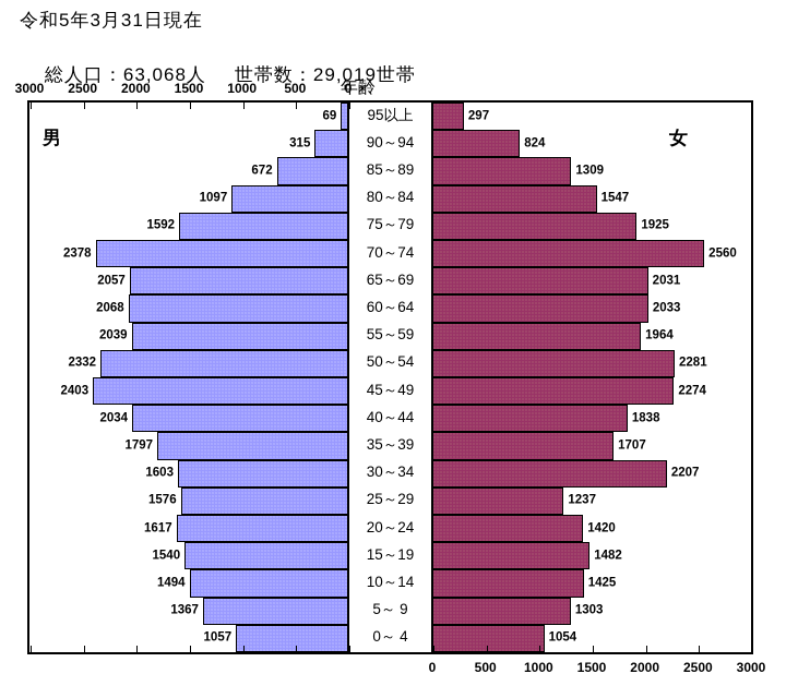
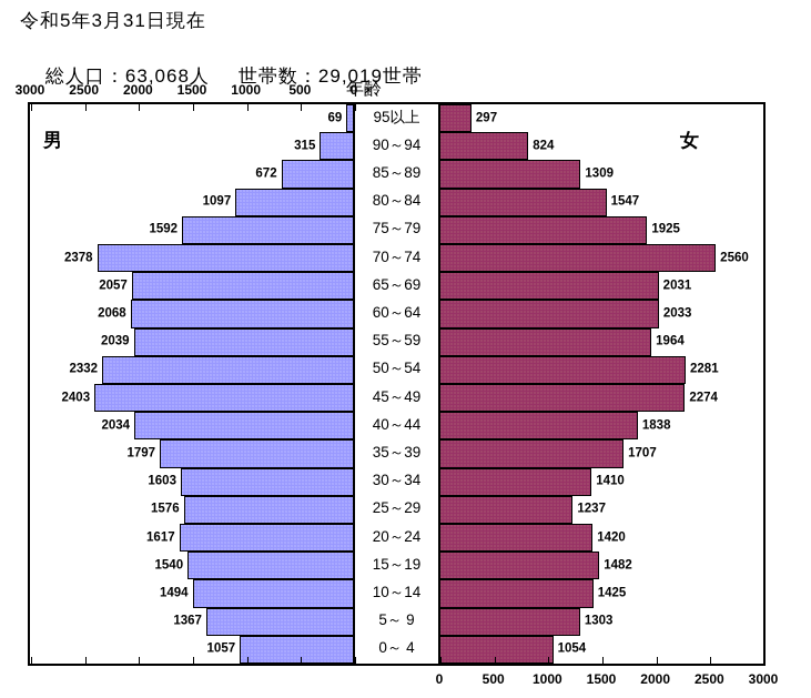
女/30～34: 2207 -> 1410
